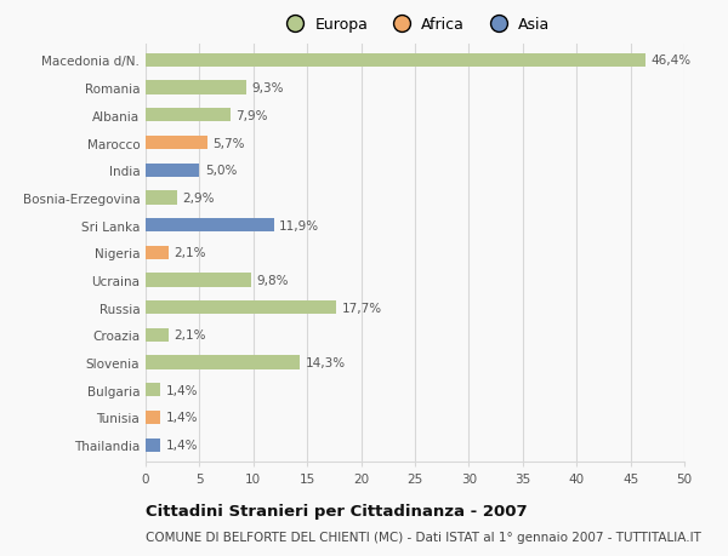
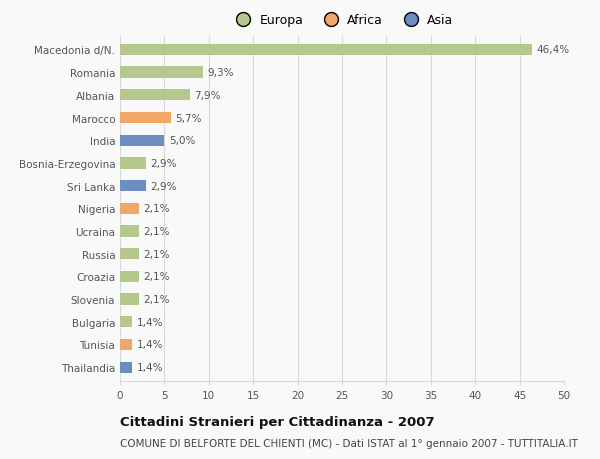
Sri Lanka: 11,9% -> 2,9%
Ucraina: 9,8% -> 2,1%
Russia: 17,7% -> 2,1%
Slovenia: 14,3% -> 2,1%
